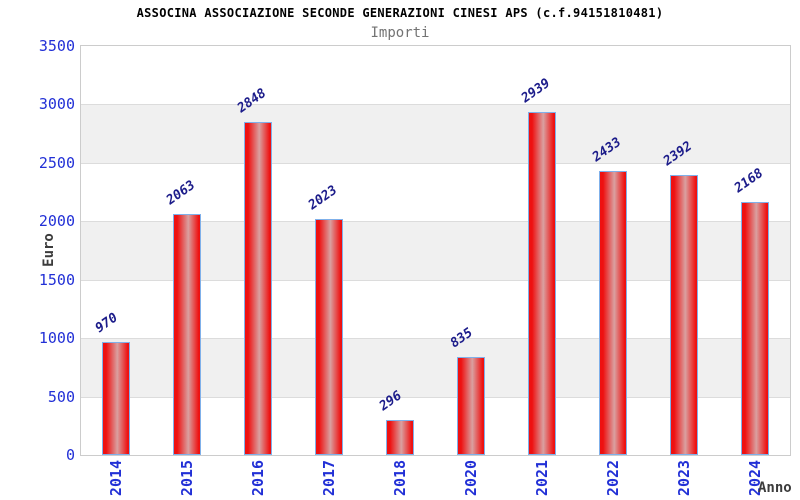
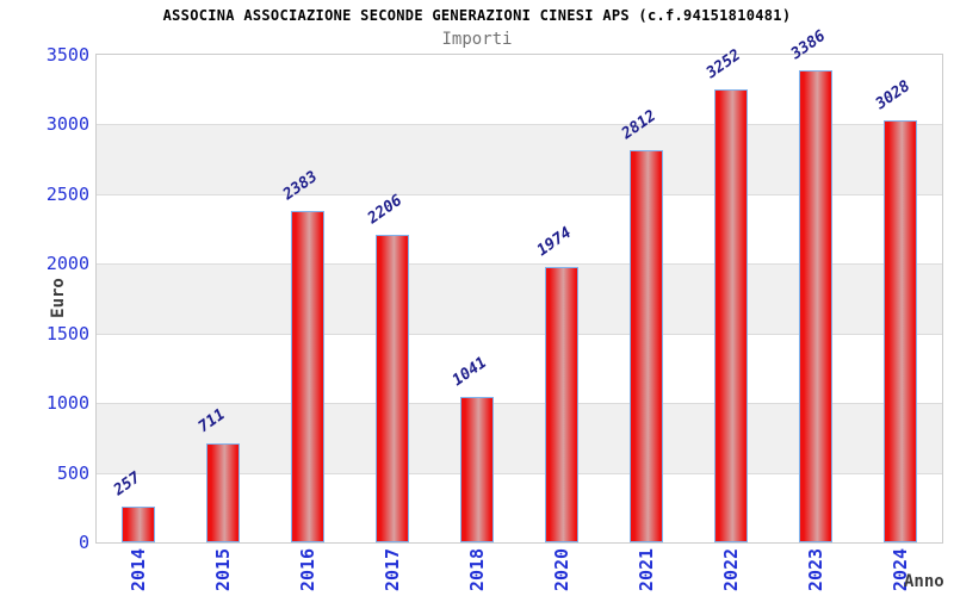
2014: 970 -> 257
2015: 2063 -> 711
2016: 2848 -> 2383
2017: 2023 -> 2206
2018: 296 -> 1041
2020: 835 -> 1974
2021: 2939 -> 2812
2022: 2433 -> 3252
2023: 2392 -> 3386
2024: 2168 -> 3028
